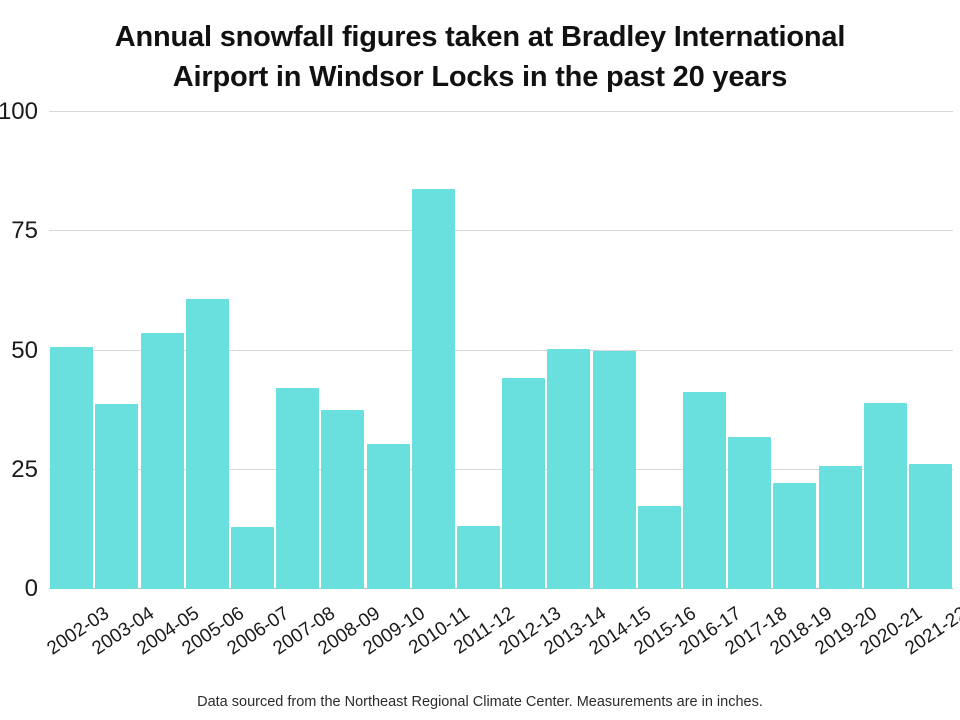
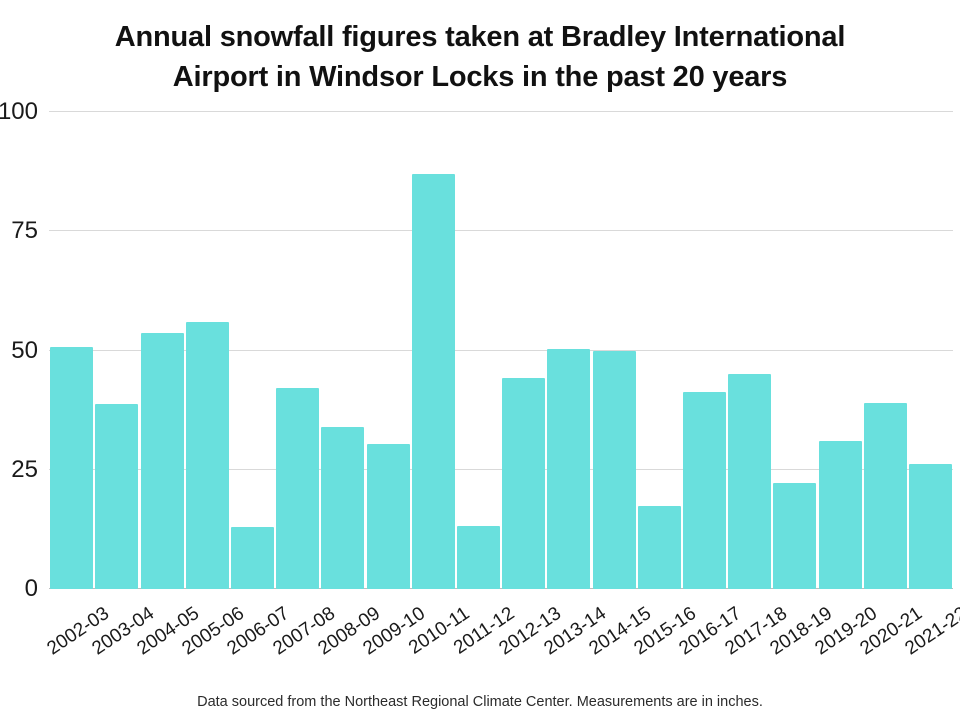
2005-06: 61 -> 56
2008-09: 38 -> 34
2010-11: 84 -> 87
2017-18: 32 -> 45
2019-20: 26 -> 31
